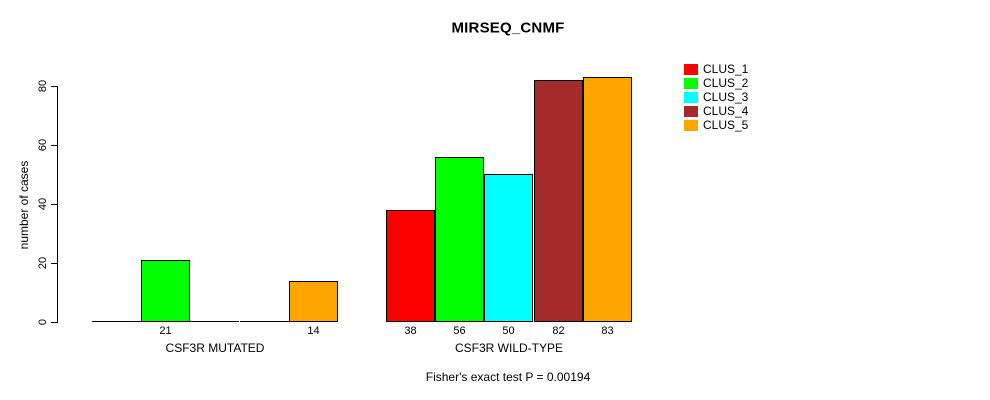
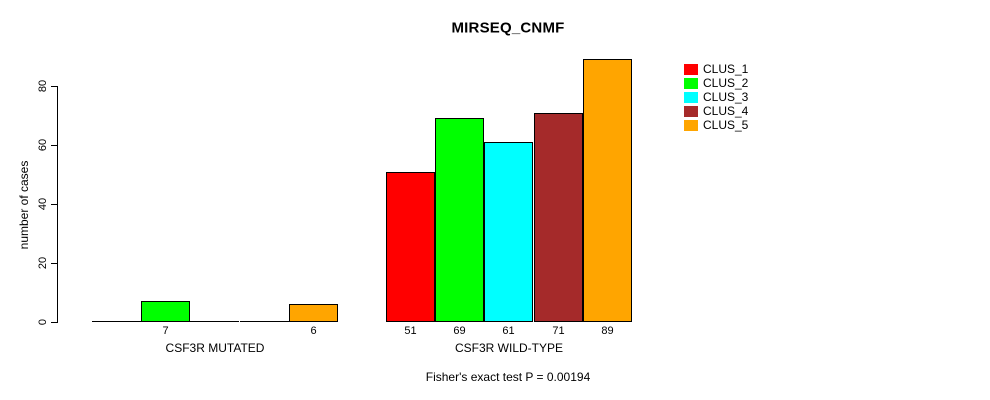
CLUS_2/CSF3R MUTATED: 21 -> 7
CLUS_5/CSF3R MUTATED: 14 -> 6
CLUS_1/CSF3R WILD-TYPE: 38 -> 51
CLUS_2/CSF3R WILD-TYPE: 56 -> 69
CLUS_3/CSF3R WILD-TYPE: 50 -> 61
CLUS_4/CSF3R WILD-TYPE: 82 -> 71
CLUS_5/CSF3R WILD-TYPE: 83 -> 89
